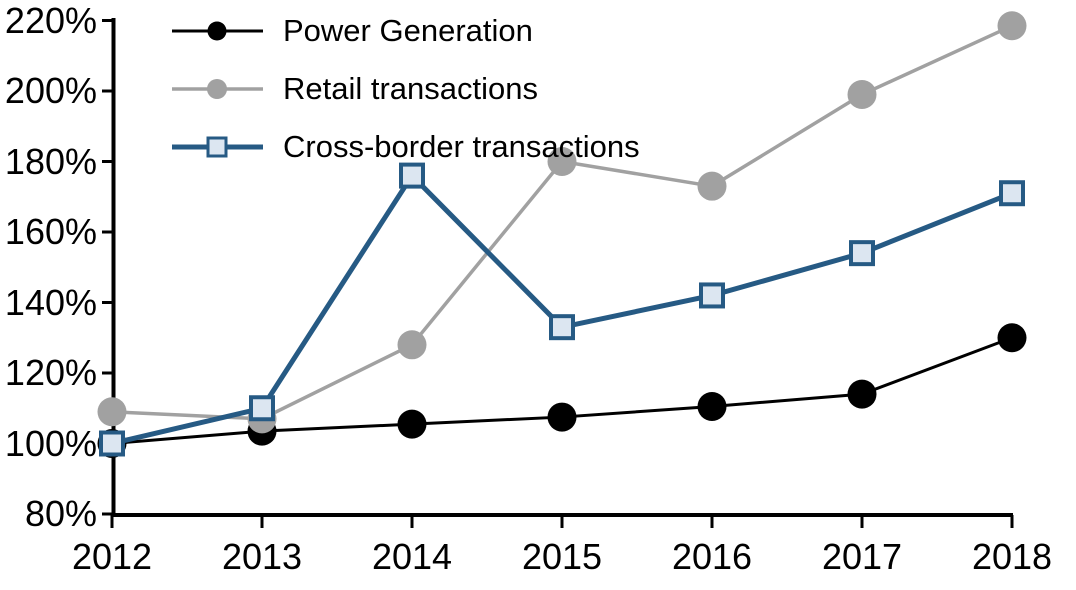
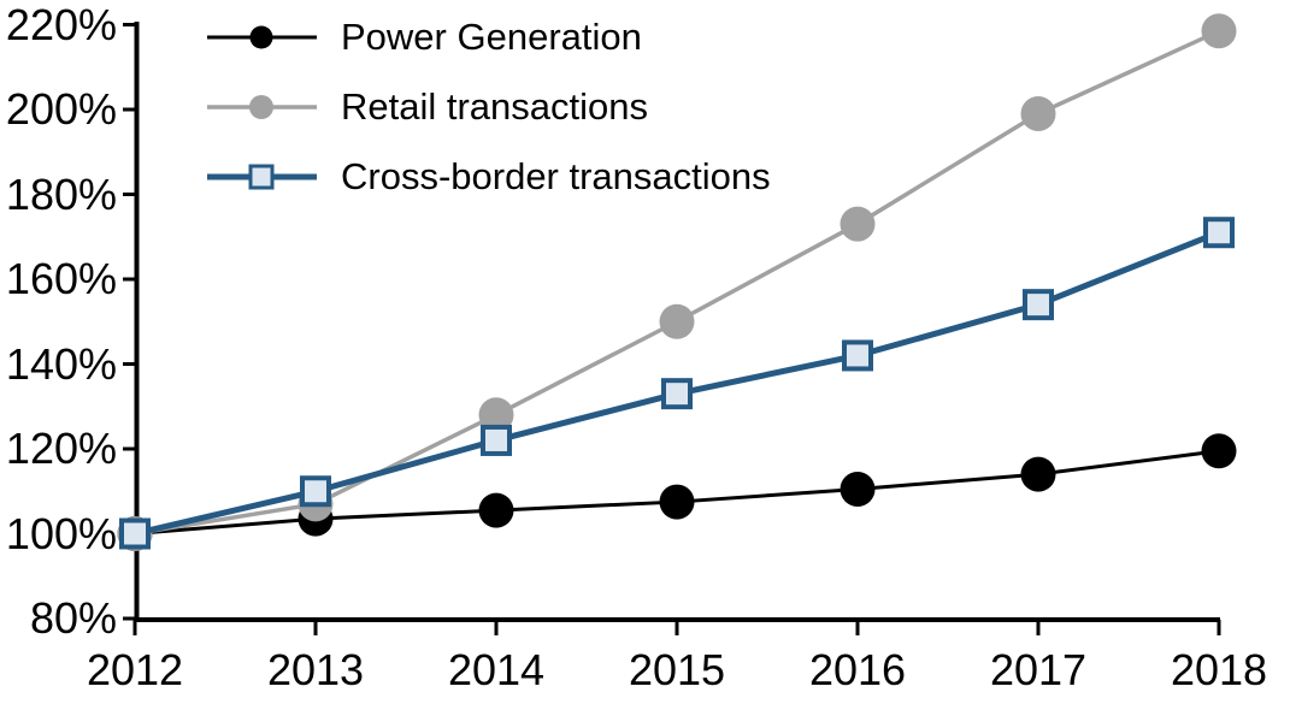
Retail transactions/2012: 109% -> 100%
Cross-border transactions/2014: 176% -> 122%
Retail transactions/2015: 180% -> 150%
Power Generation/2018: 130% -> 120%
